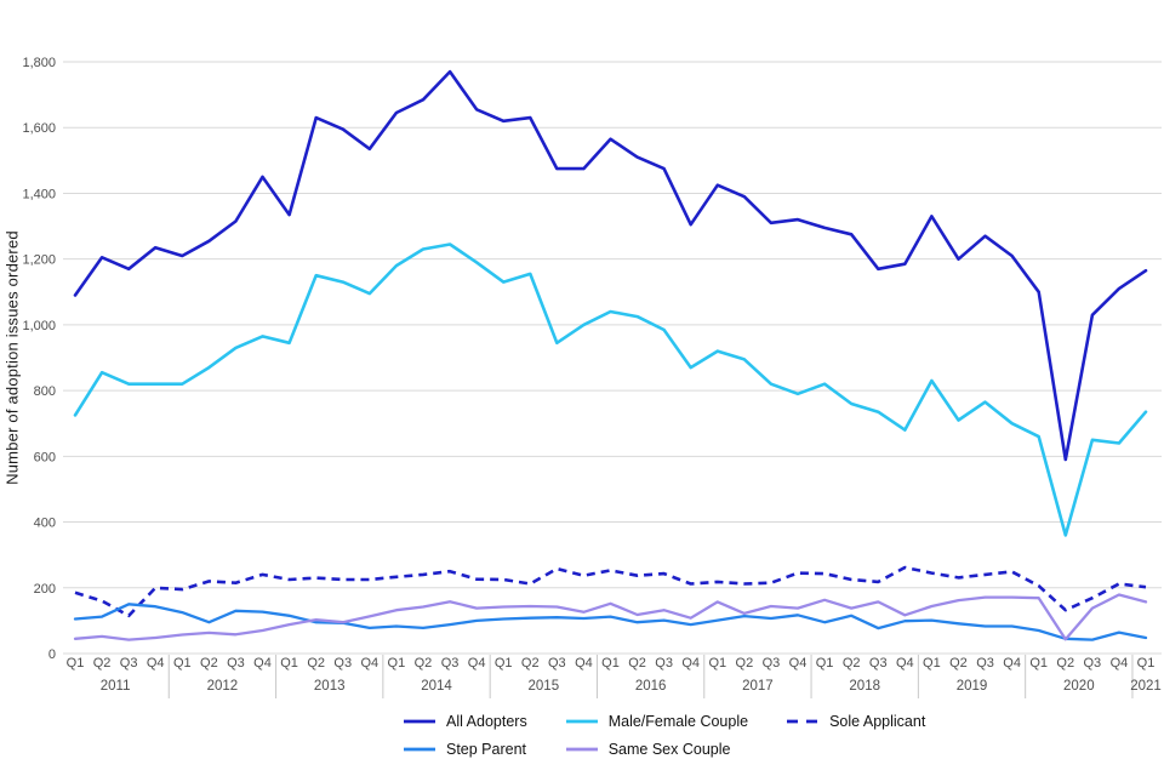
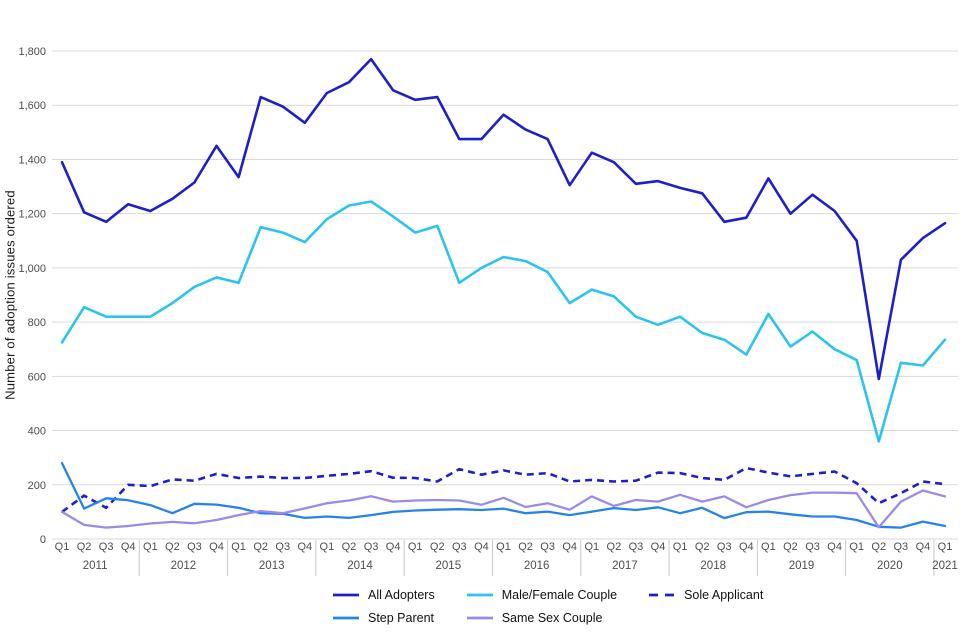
All Adopters/Q1 2011: 1090 -> 1390
Sole Applicant/Q1 2011: 180 -> 100
Step Parent/Q1 2011: 100 -> 280
Same Sex Couple/Q1 2011: 40 -> 100
